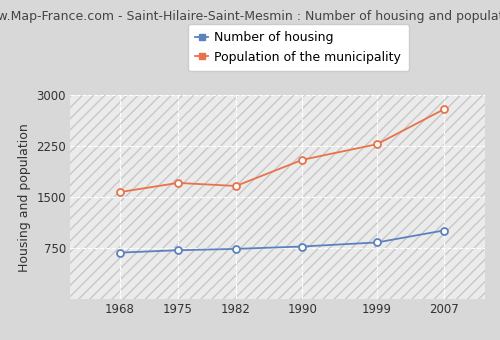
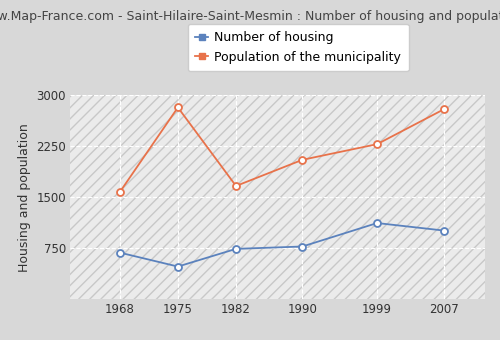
Number of housing/1975: 720 -> 480
Population of the municipality/1975: 1710 -> 2820
Number of housing/1999: 840 -> 1120
